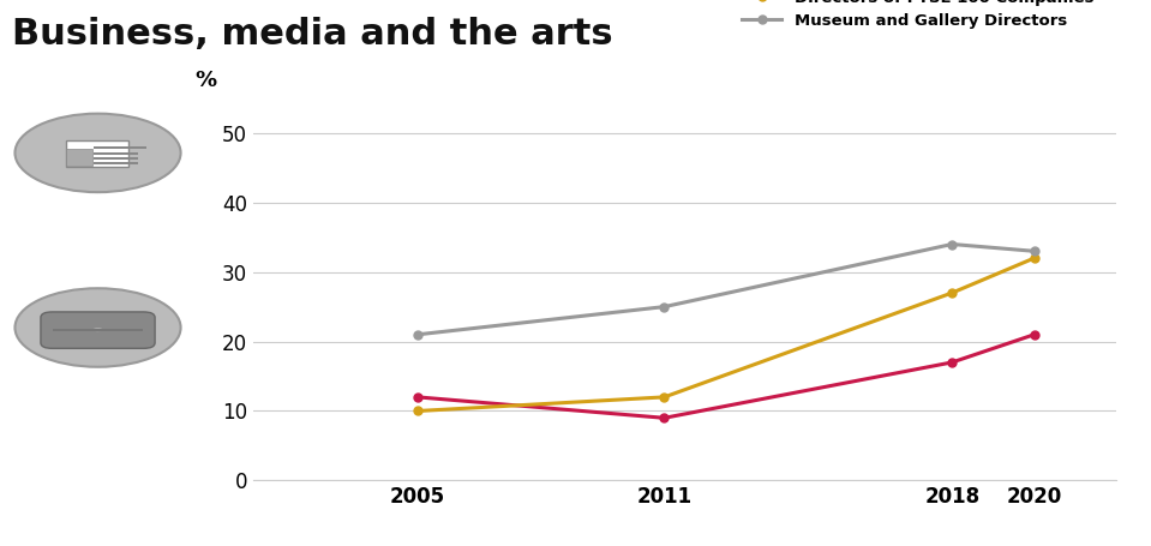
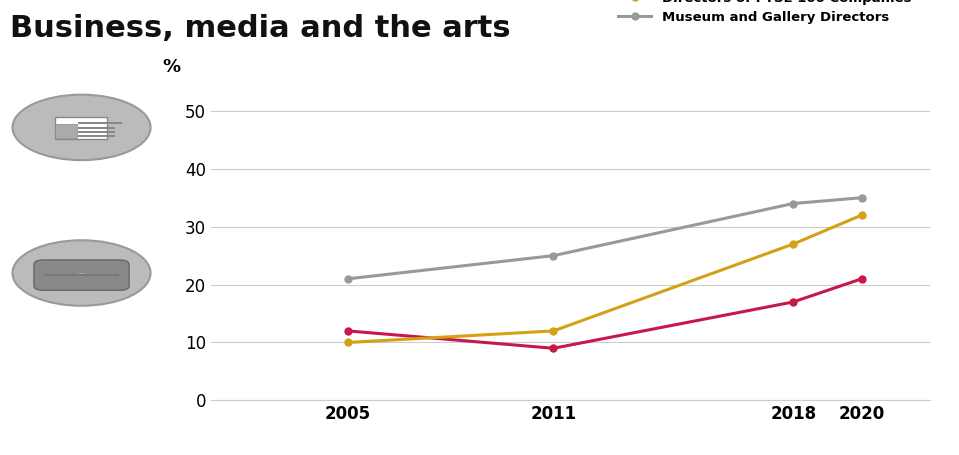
Museum and Gallery Directors/2020: 33 -> 35
